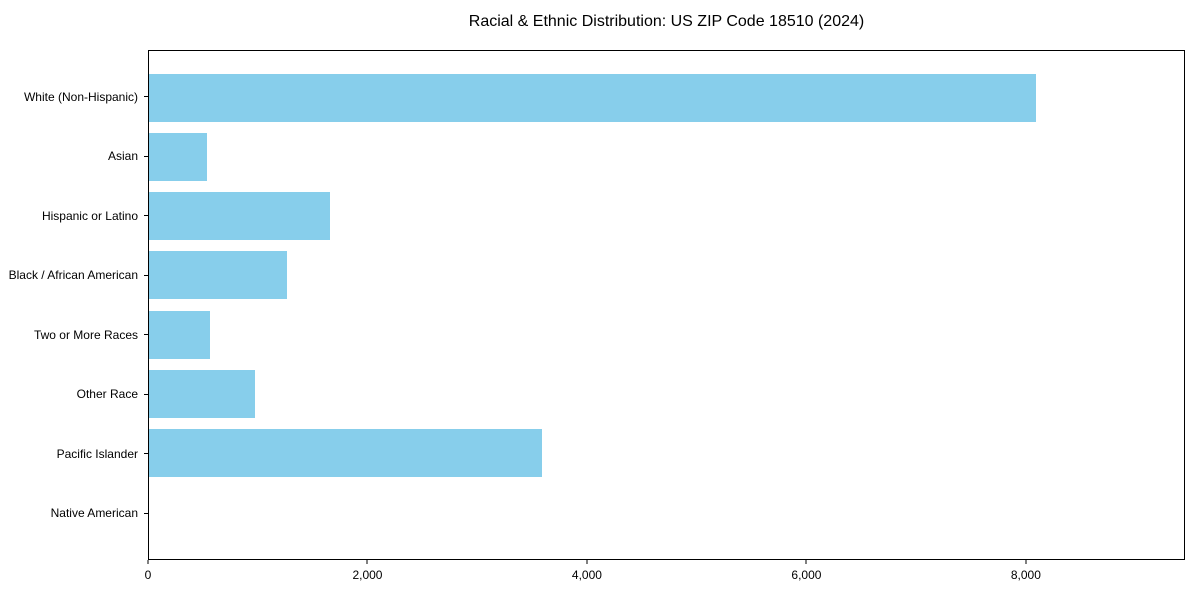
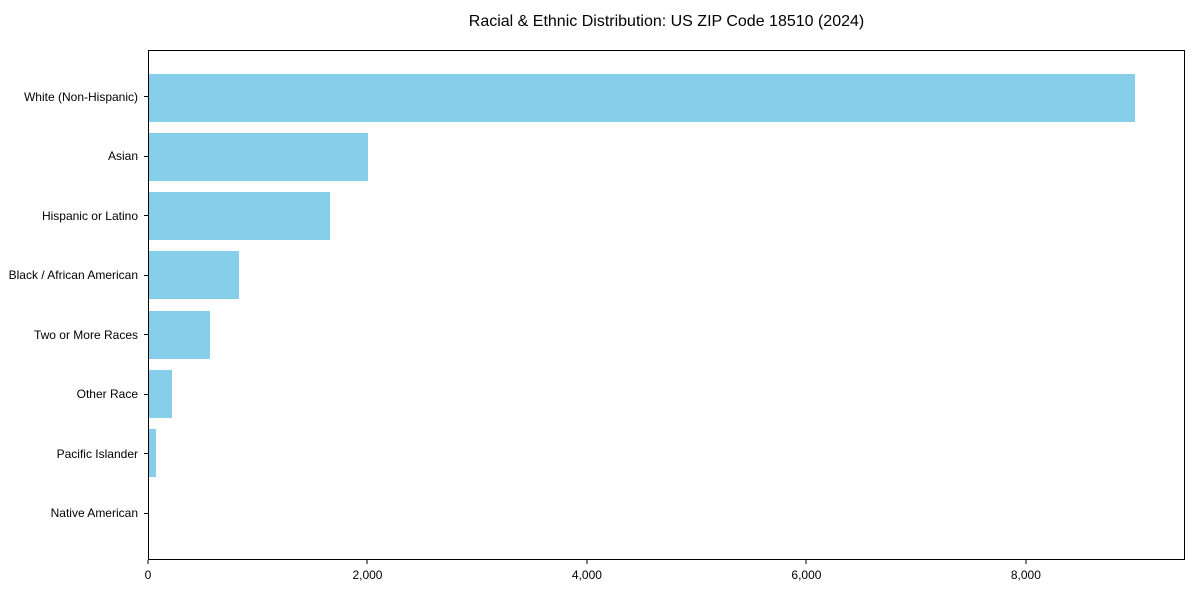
White (Non-Hispanic): 8100 -> 9000
Asian: 530 -> 2000
Black / African American: 1260 -> 820
Other Race: 970 -> 210
Pacific Islander: 3590 -> 60
